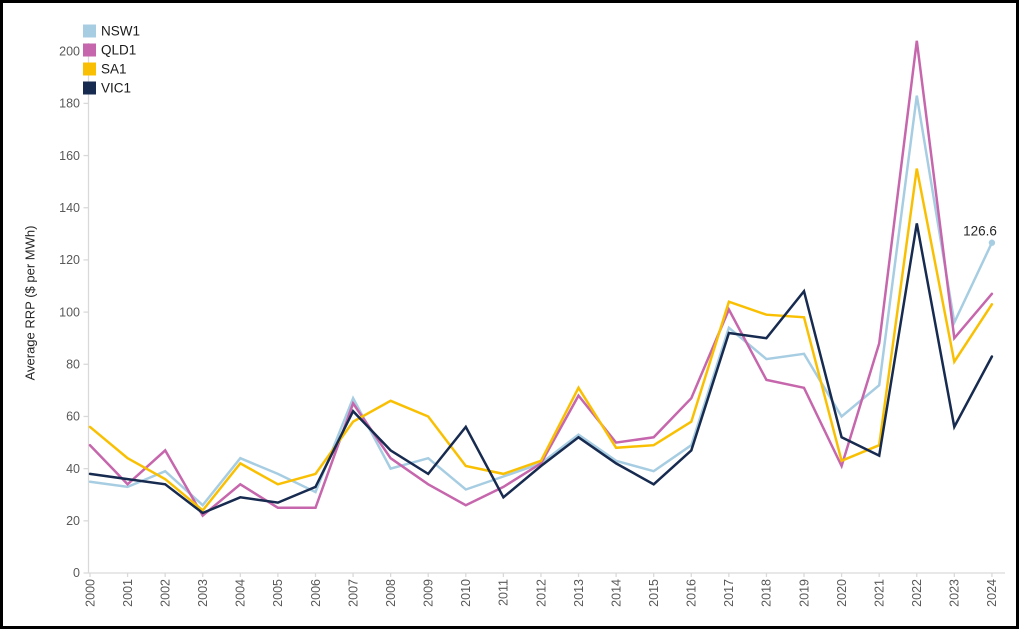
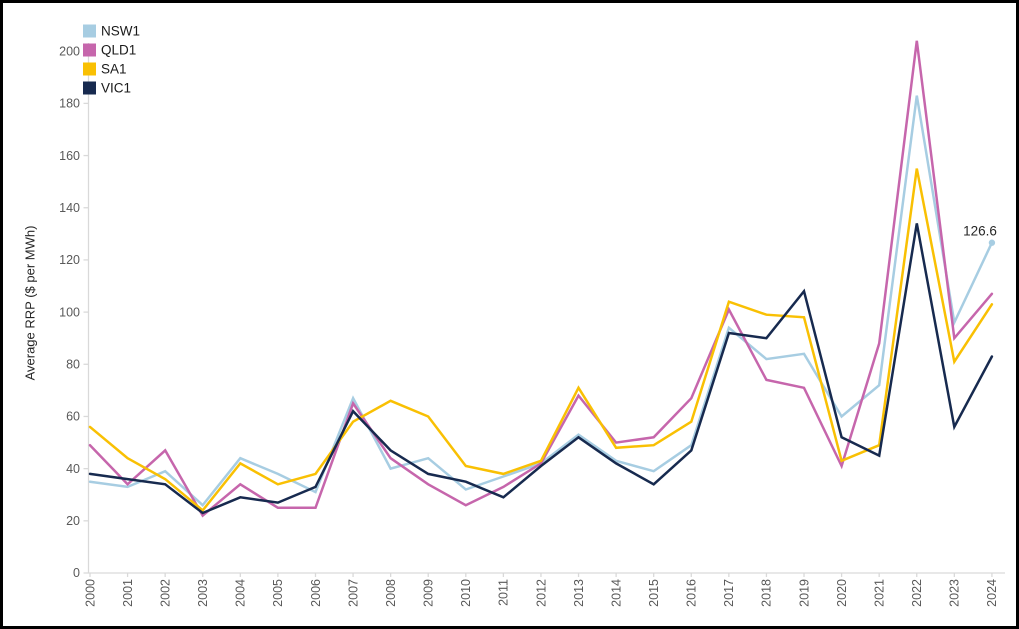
VIC1/2010: 56 -> 35
